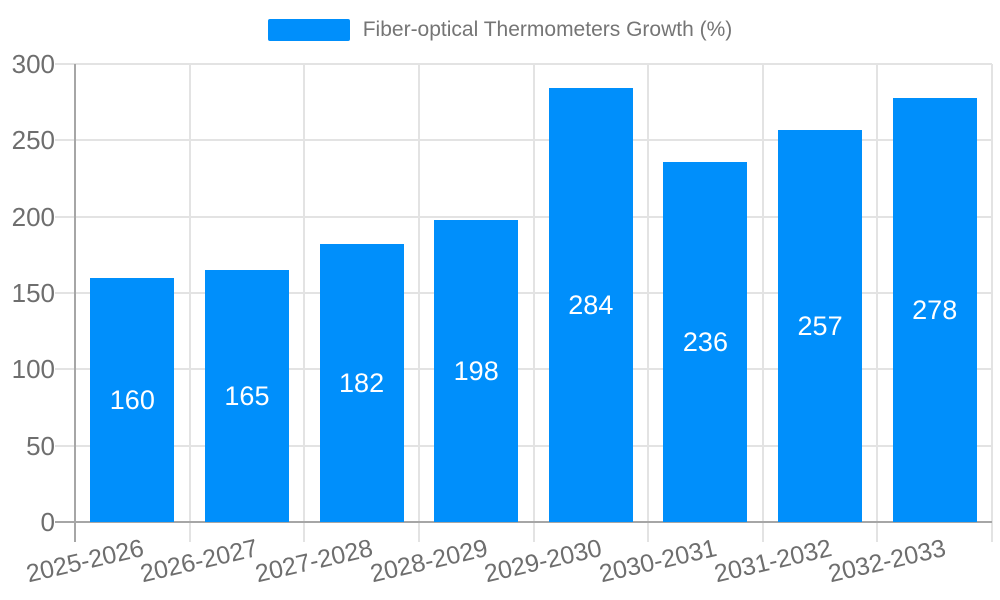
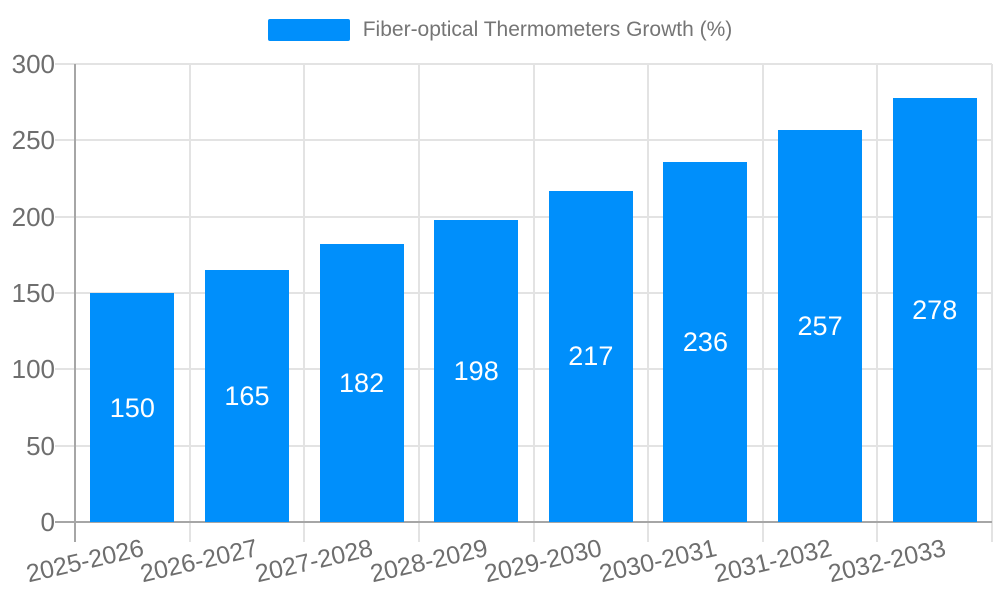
2025-2026: 160 -> 150
2029-2030: 284 -> 217
